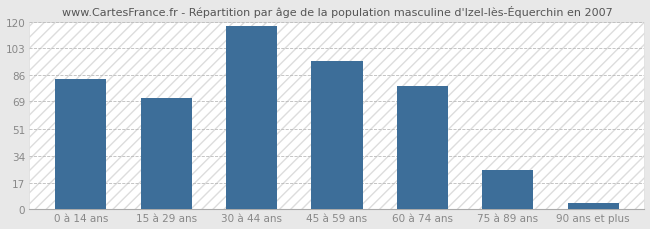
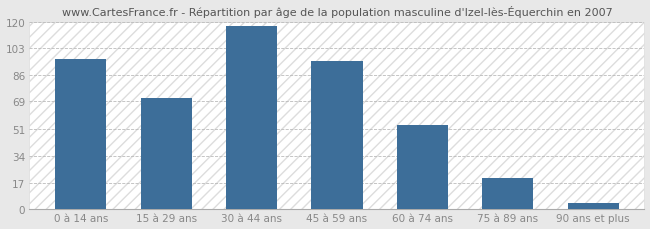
0 à 14 ans: 83 -> 96
60 à 74 ans: 79 -> 54
75 à 89 ans: 25 -> 20
